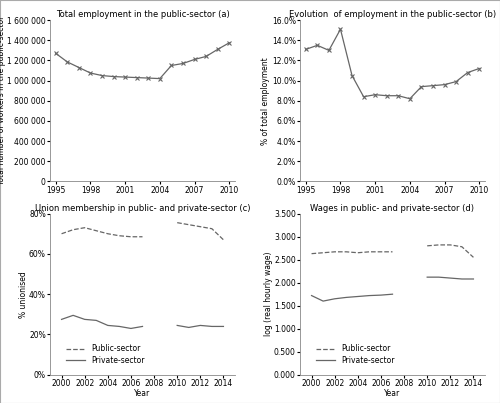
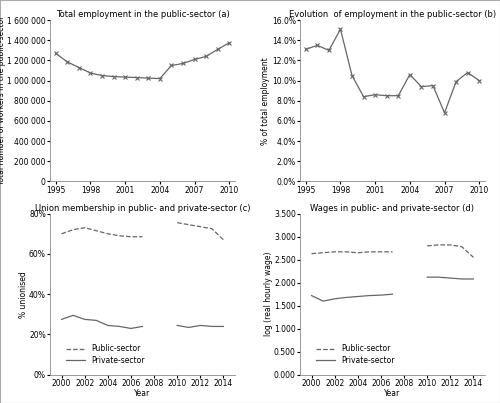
Evolution of employment in the public-sector (b)/2004: 8.2% -> 10.6%
Evolution of employment in the public-sector (b)/2007: 9.6% -> 6.8%
Evolution of employment in the public-sector (b)/2010: 11.2% -> 10.0%
